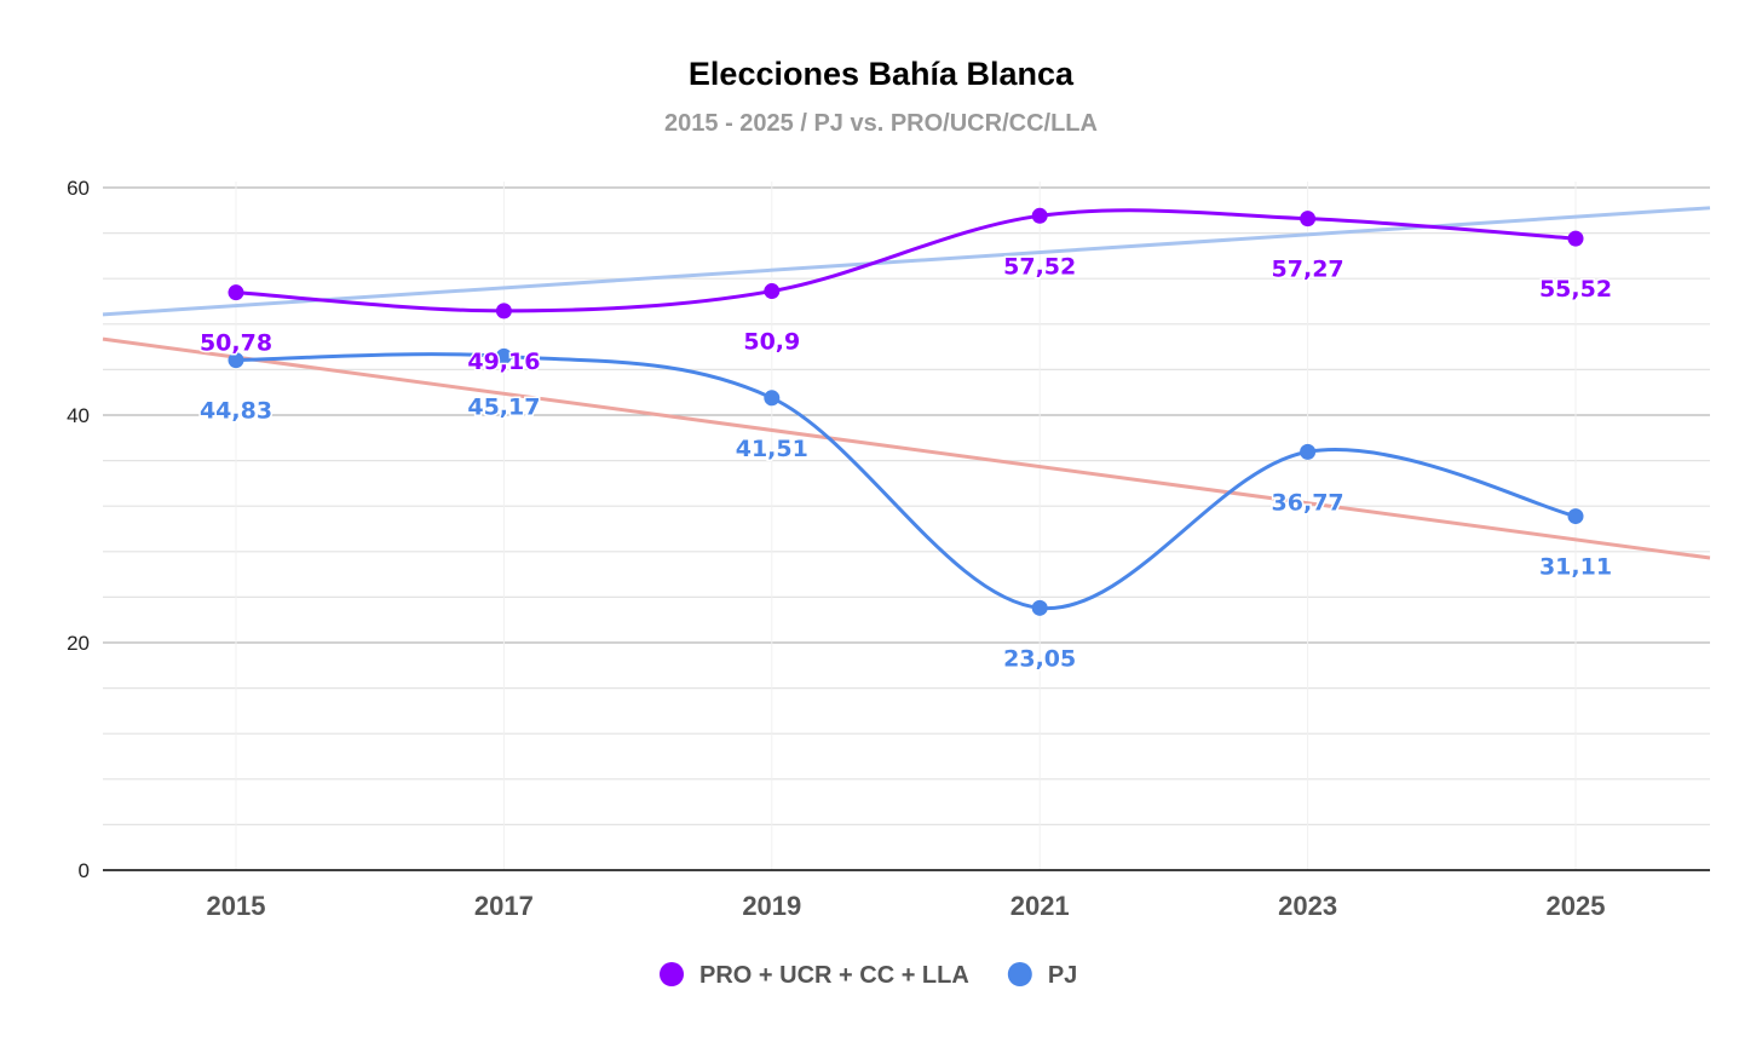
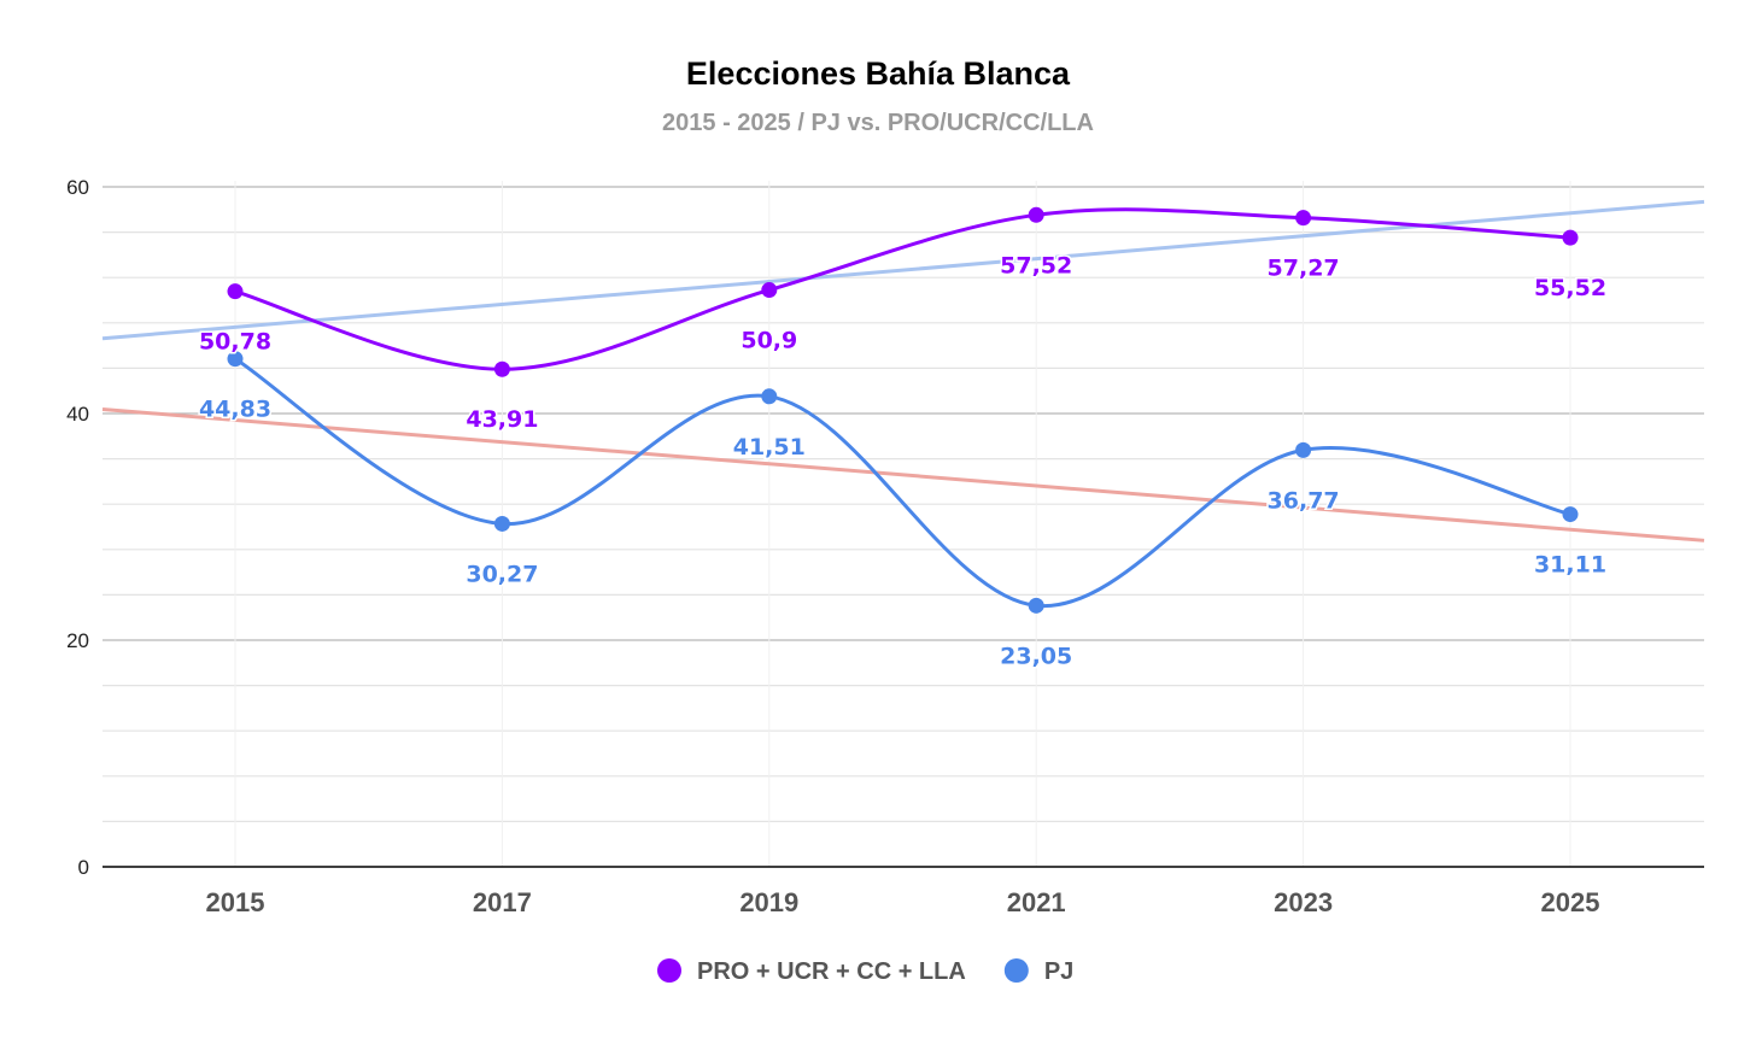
PRO + UCR + CC + LLA/2017: 49,16 -> 43,91
PJ/2017: 45,17 -> 30,27
